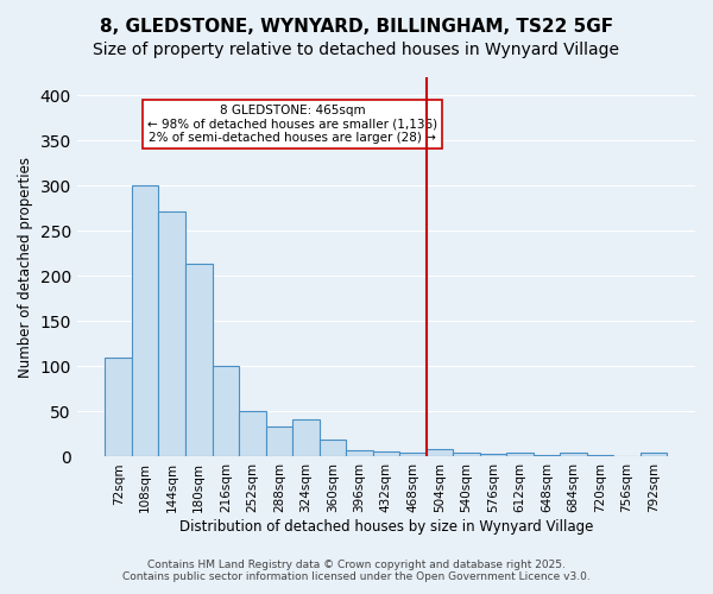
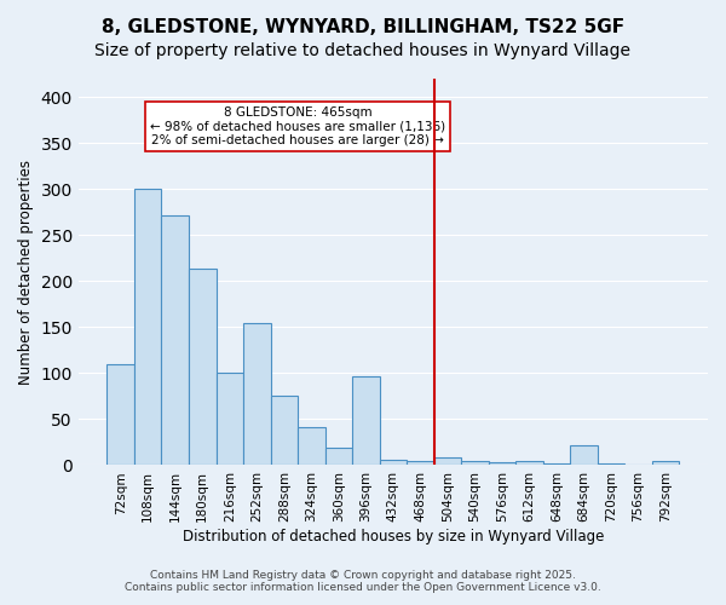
252sqm: 51 -> 154
288sqm: 34 -> 76
396sqm: 7 -> 96
684sqm: 4 -> 22
